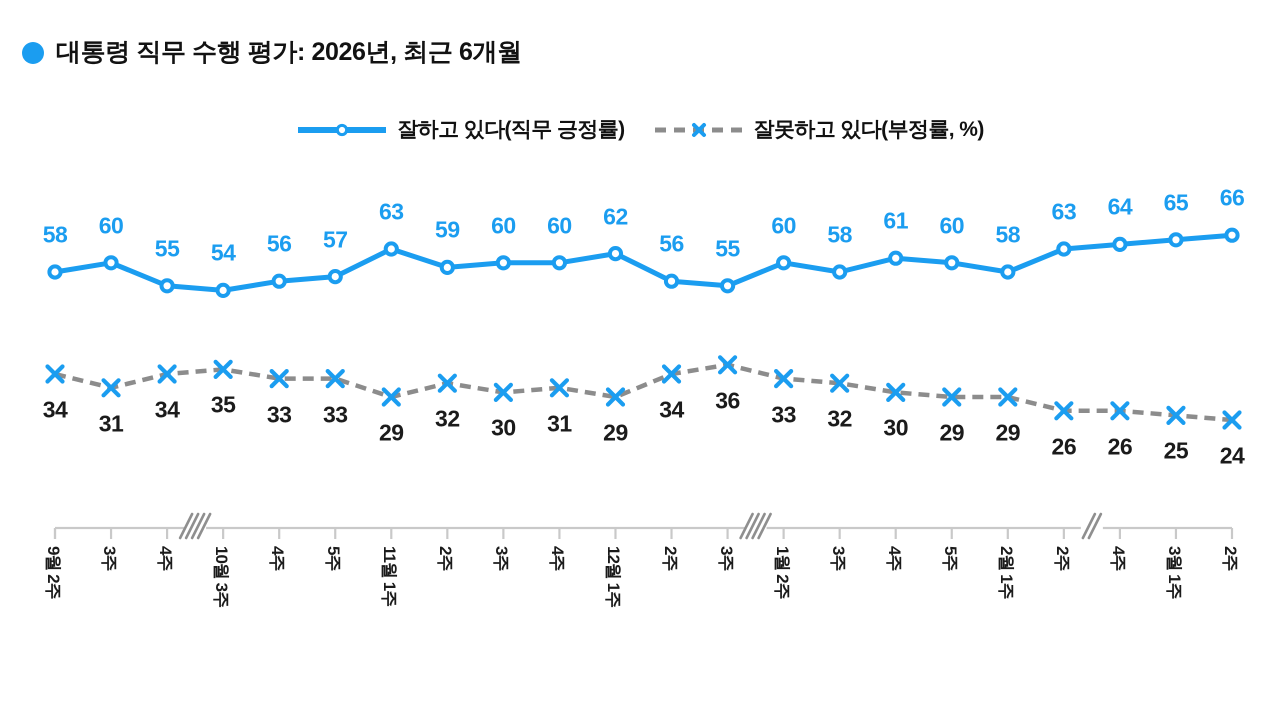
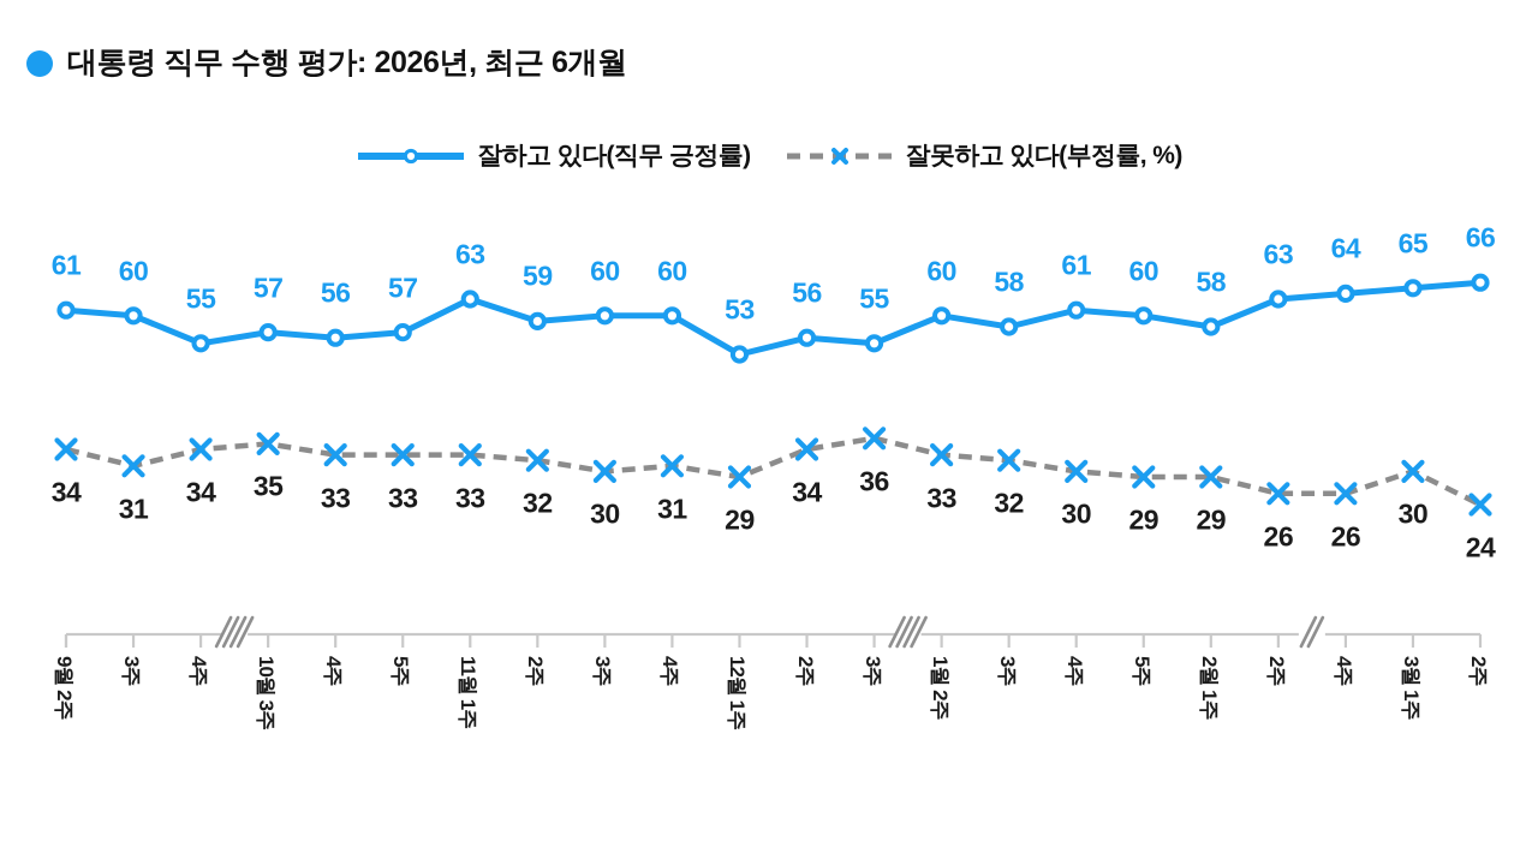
잘하고 있다(직무 긍정률)/9월 2주: 58 -> 61
잘하고 있다(직무 긍정률)/10월 3주: 54 -> 57
잘못하고 있다(부정률, %)/11월 1주: 29 -> 33
잘하고 있다(직무 긍정률)/12월 1주: 62 -> 53
잘못하고 있다(부정률, %)/3월 1주: 25 -> 30
